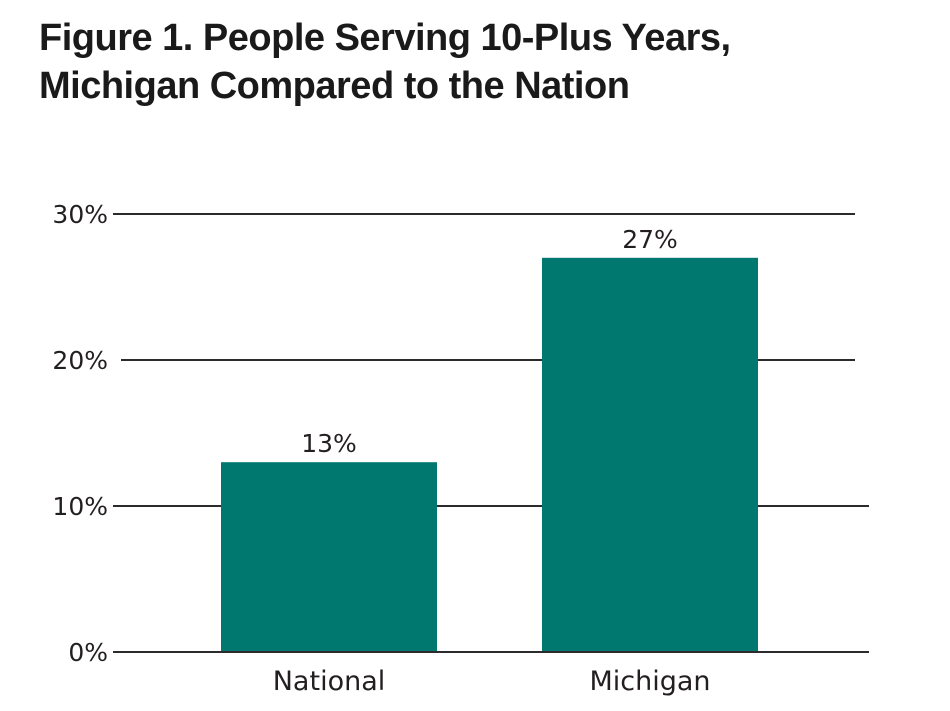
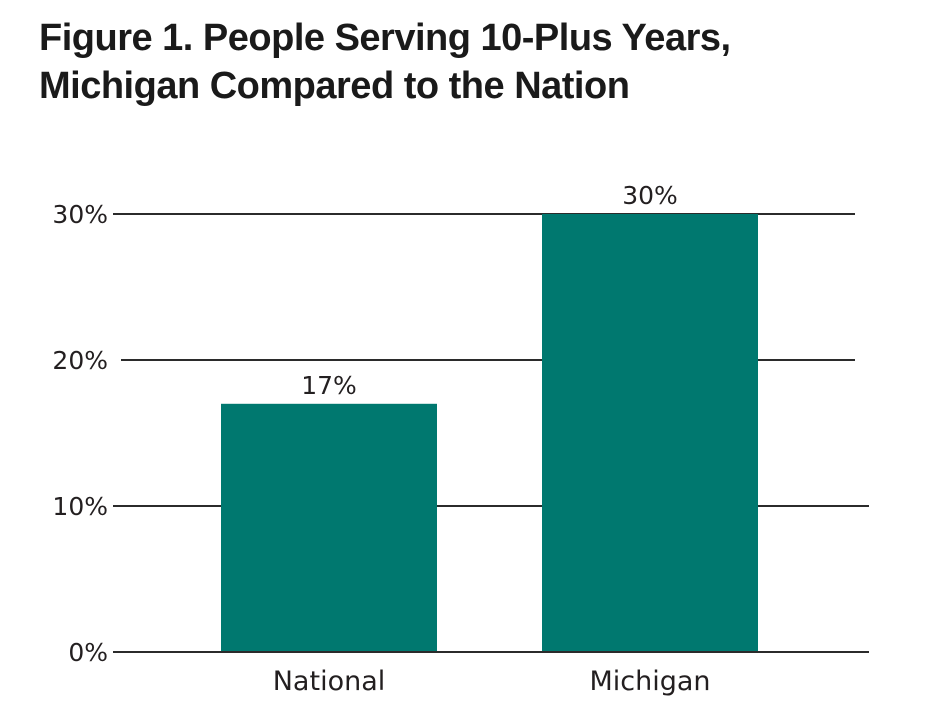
National: 13% -> 17%
Michigan: 27% -> 30%
